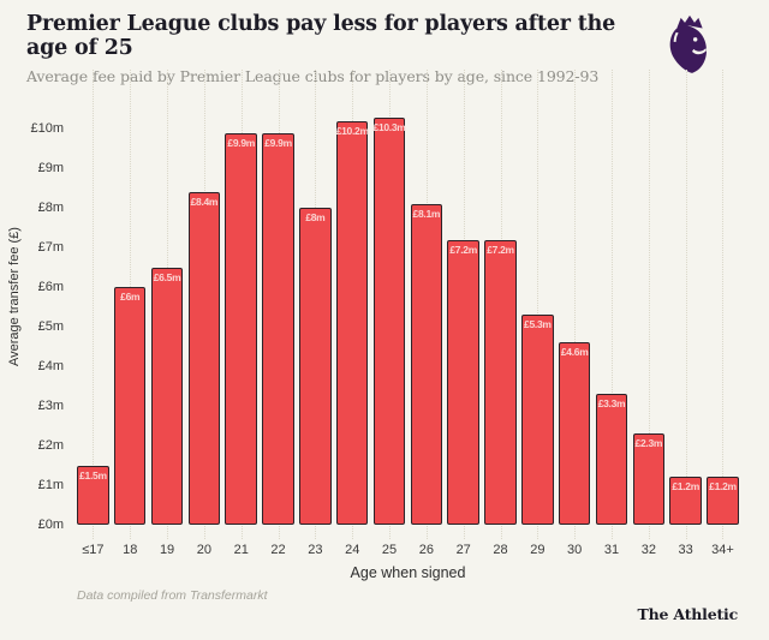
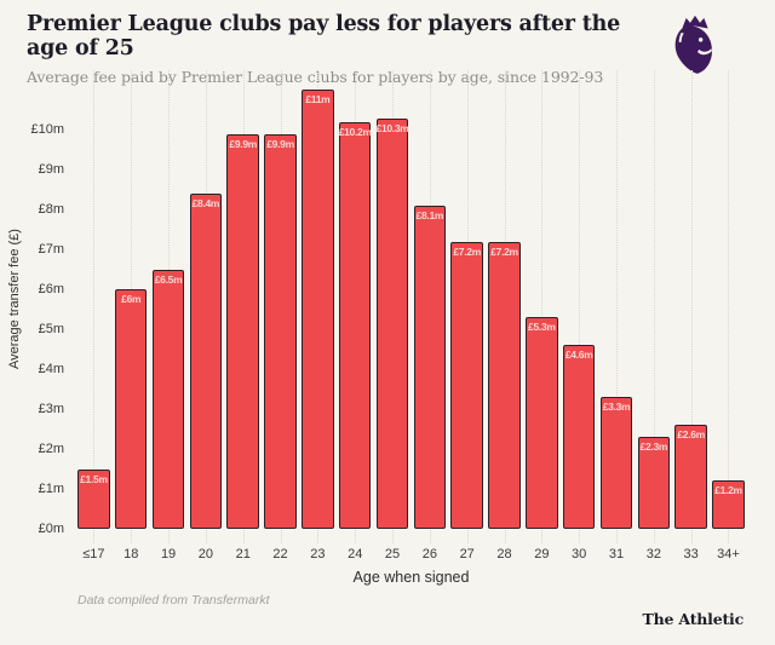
23: £8m -> £11m
33: £1.2m -> £2.6m
